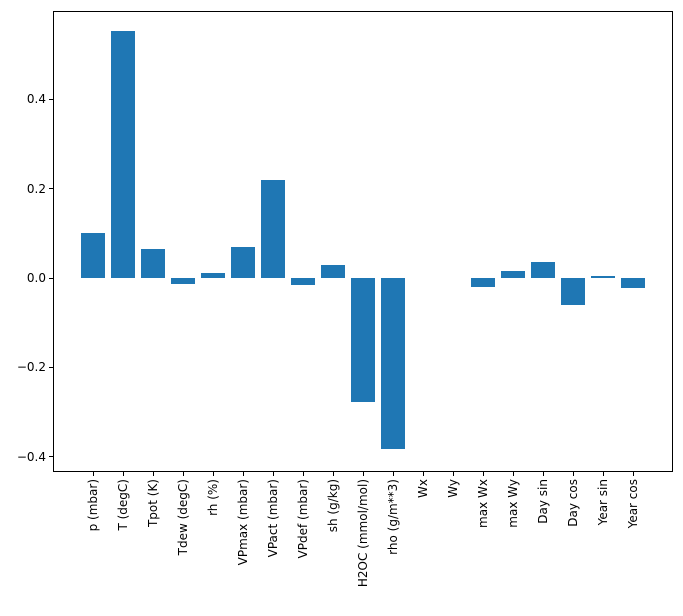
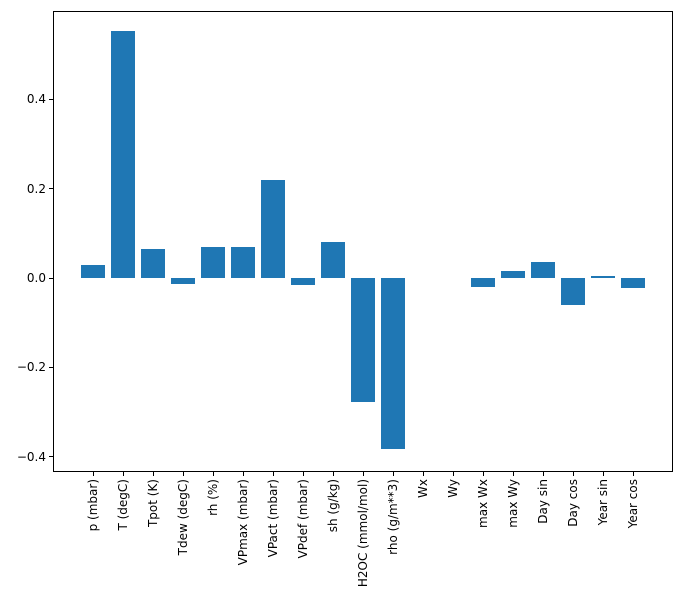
p (mbar): 0.10 -> 0.03
rh (%): 0.01 -> 0.07
sh (g/kg): 0.03 -> 0.08
